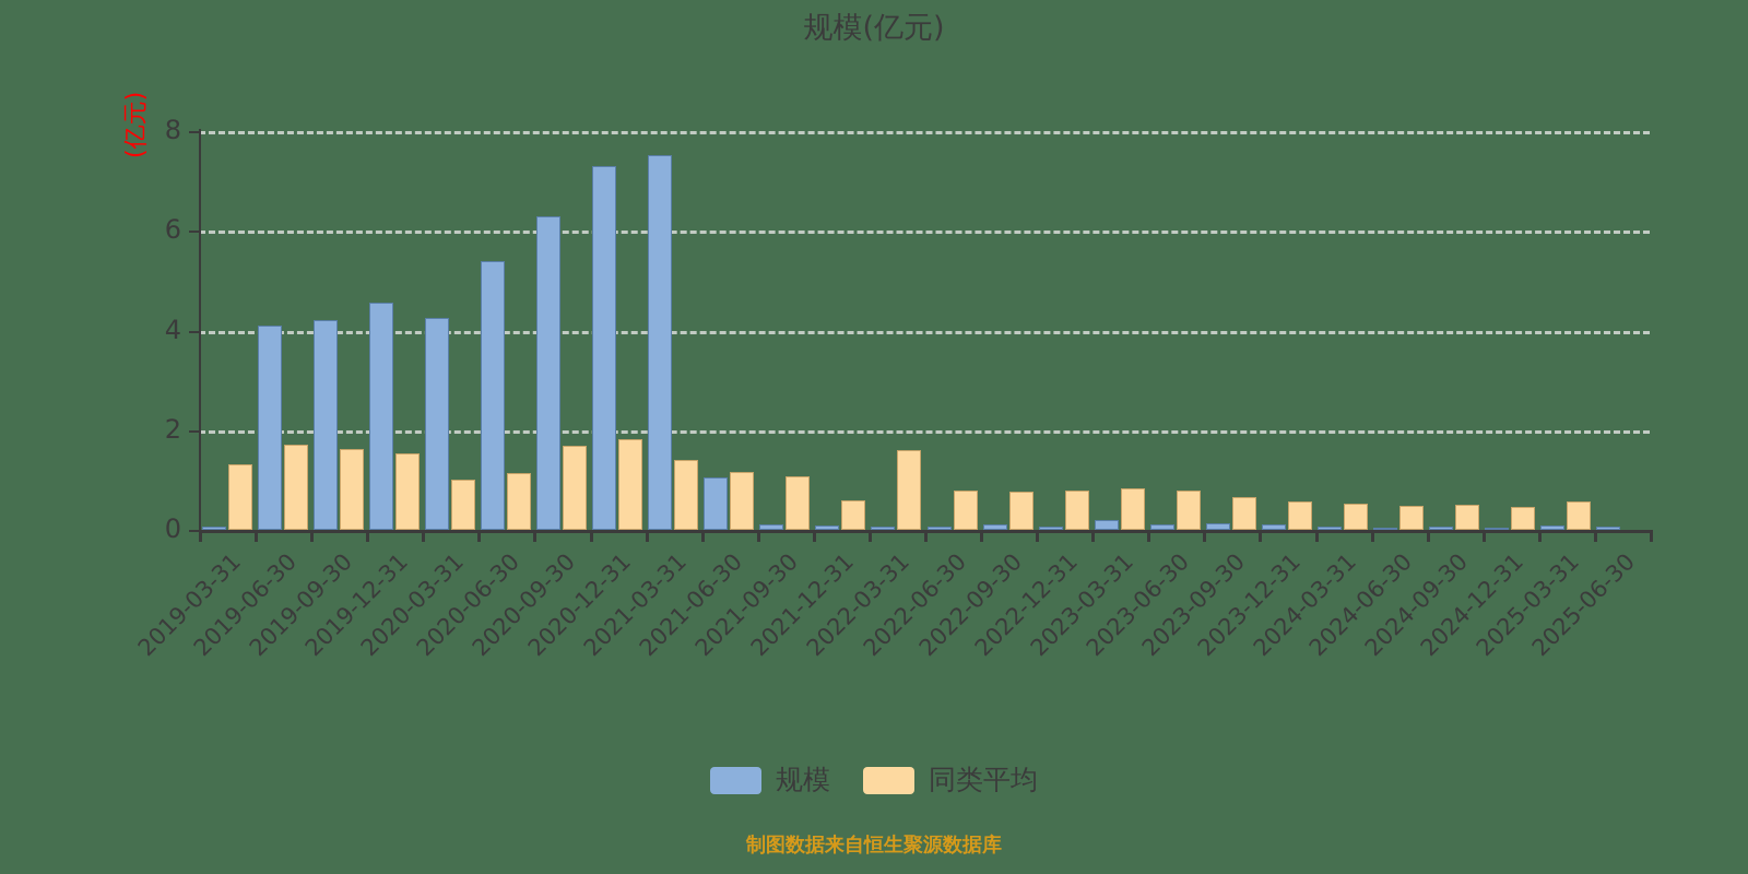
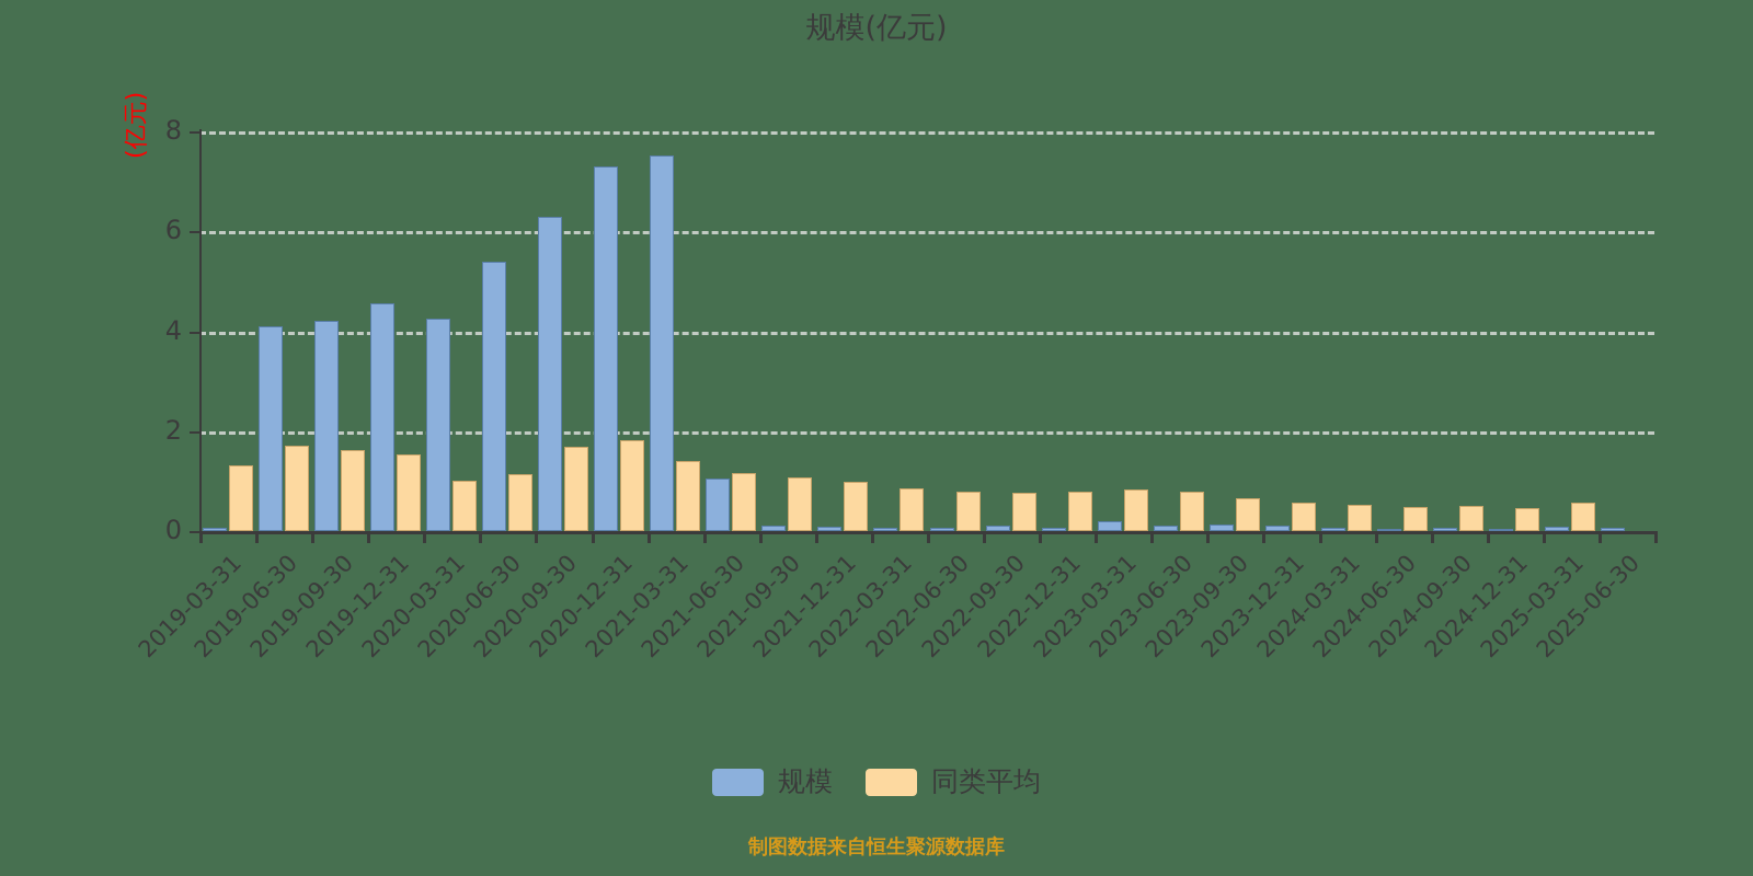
同类平均/2021-12-31: 0.6 -> 1.0
同类平均/2022-03-31: 1.6 -> 0.8
